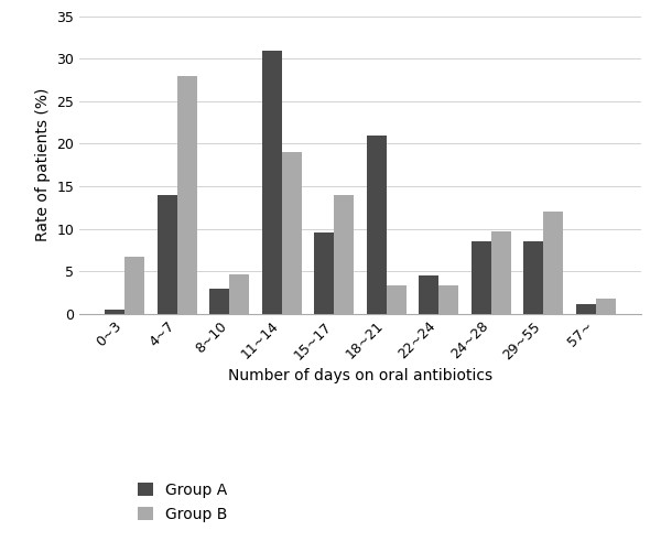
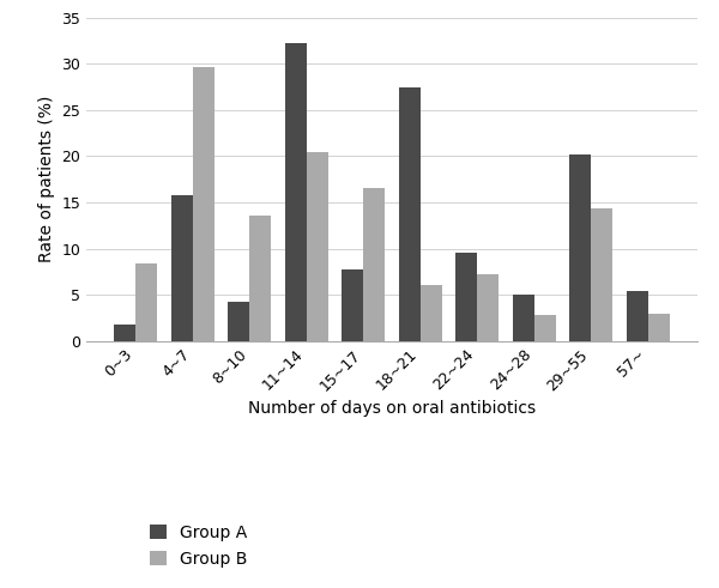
Group A/0~3: 0.5 -> 1.8
Group B/0~3: 6.7 -> 8.4
Group A/4~7: 14.0 -> 15.8
Group B/4~7: 28.0 -> 29.6
Group A/8~10: 3.0 -> 4.2
Group B/8~10: 4.7 -> 13.6
Group A/11~14: 31.0 -> 32.2
Group B/11~14: 19.0 -> 20.4
Group A/15~17: 9.5 -> 7.8
Group B/15~17: 14.0 -> 16.6
Group A/18~21: 21.0 -> 27.4
Group B/18~21: 3.4 -> 6.0
Group A/22~24: 4.5 -> 9.6
Group B/22~24: 3.3 -> 7.2
Group A/24~28: 8.5 -> 5.0
Group B/24~28: 9.7 -> 2.8
Group A/29~55: 8.5 -> 20.2
Group B/29~55: 12.0 -> 14.4
Group A/57~: 1.2 -> 5.4
Group B/57~: 1.8 -> 3.0
